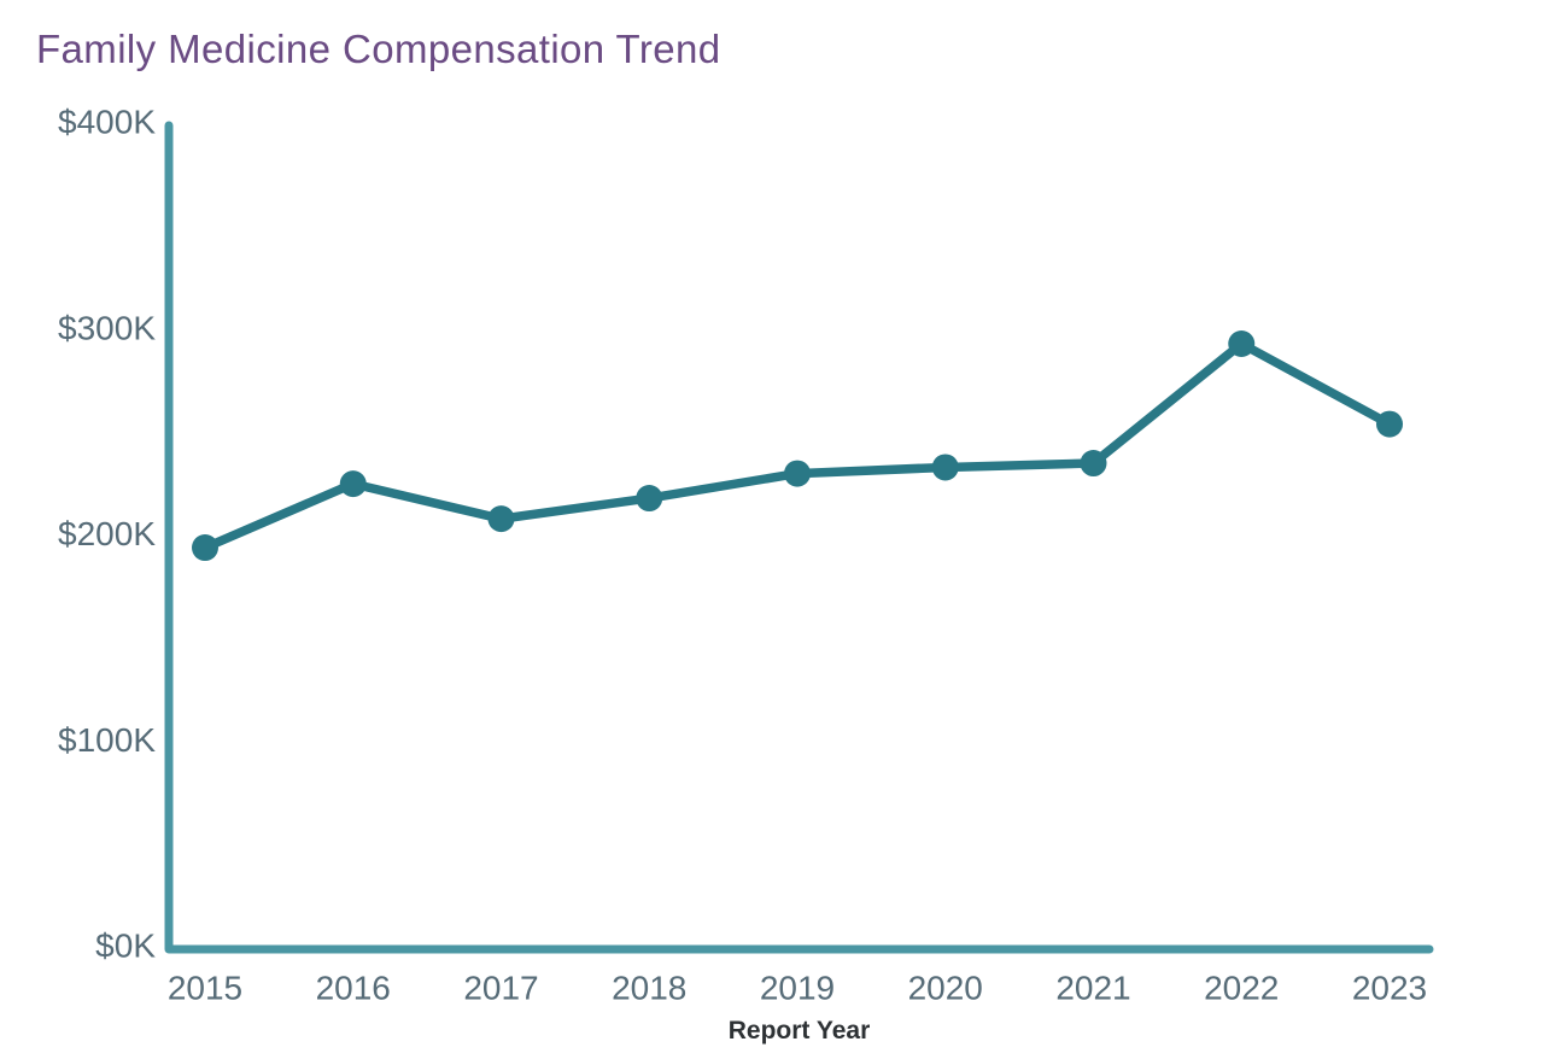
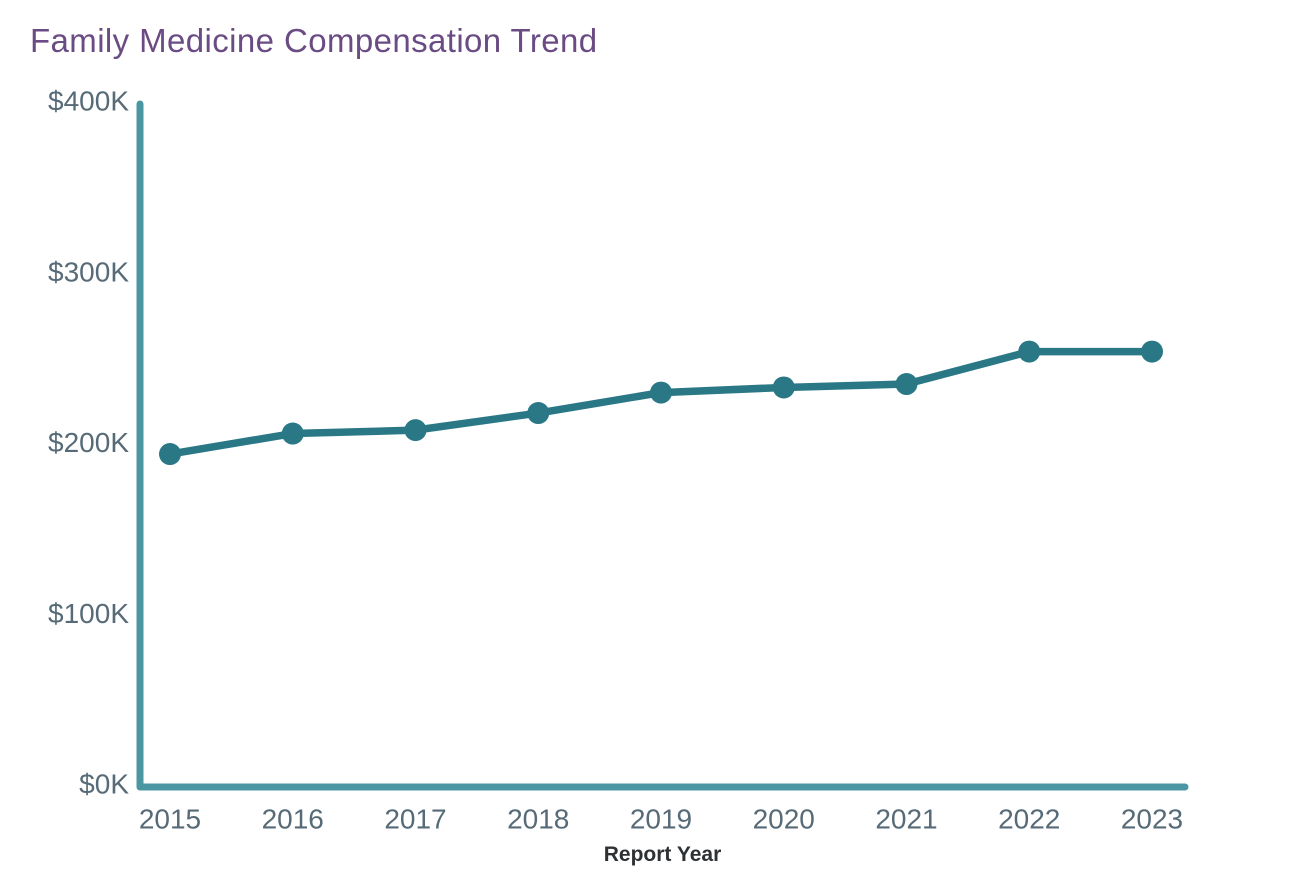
2016: $226K -> $207K
2022: $294K -> $255K
